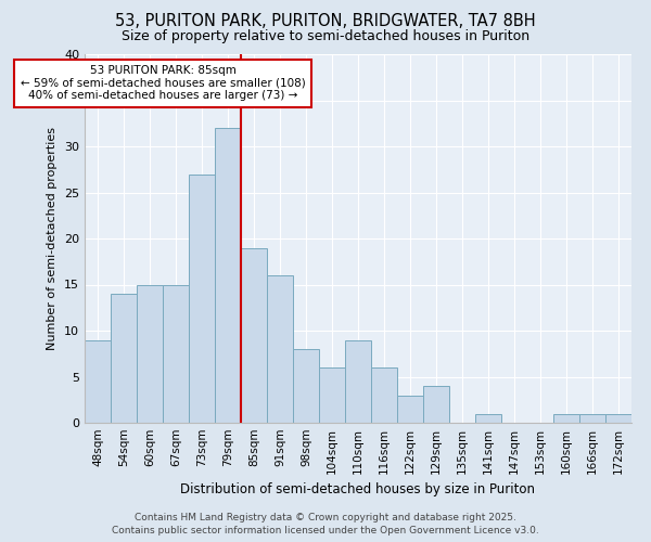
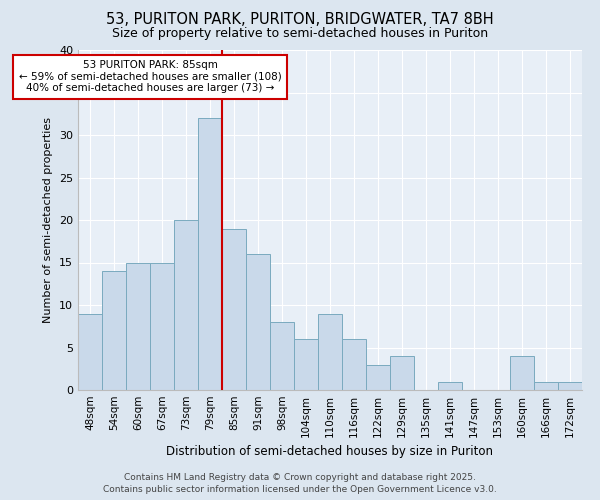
73sqm: 27 -> 20
160sqm: 1 -> 4
